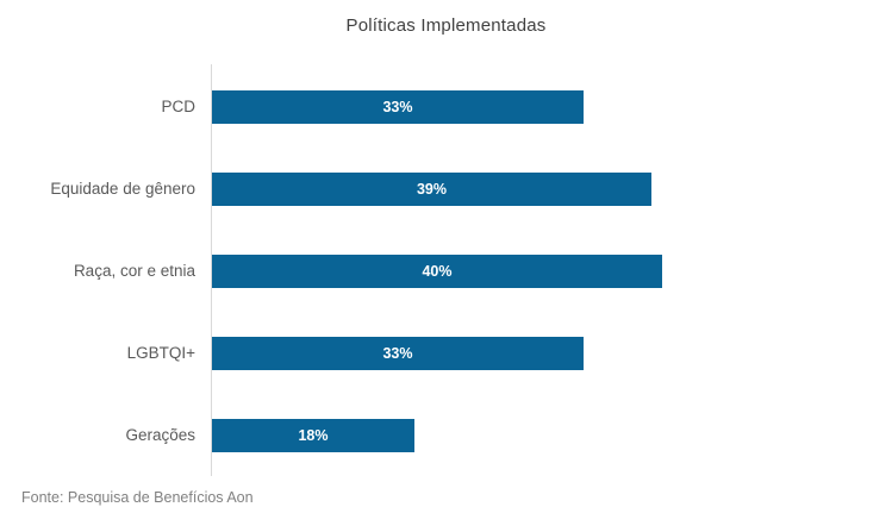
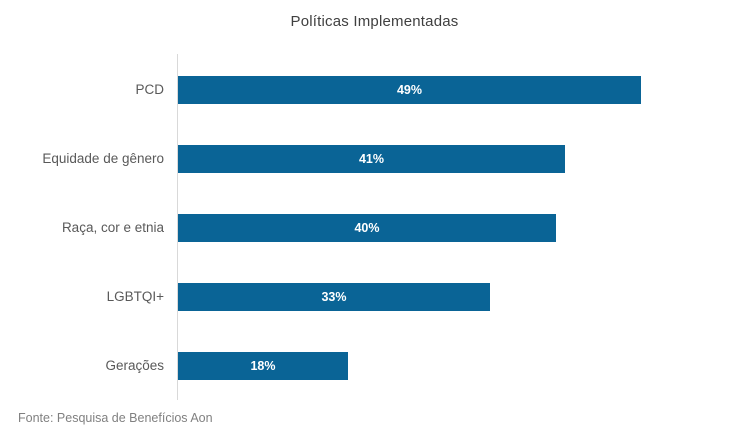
PCD: 33% -> 49%
Equidade de gênero: 39% -> 41%
